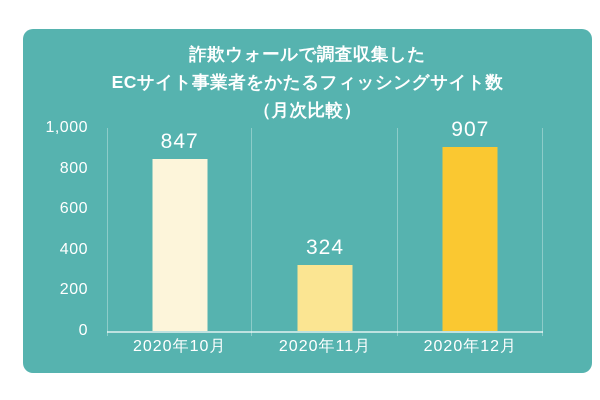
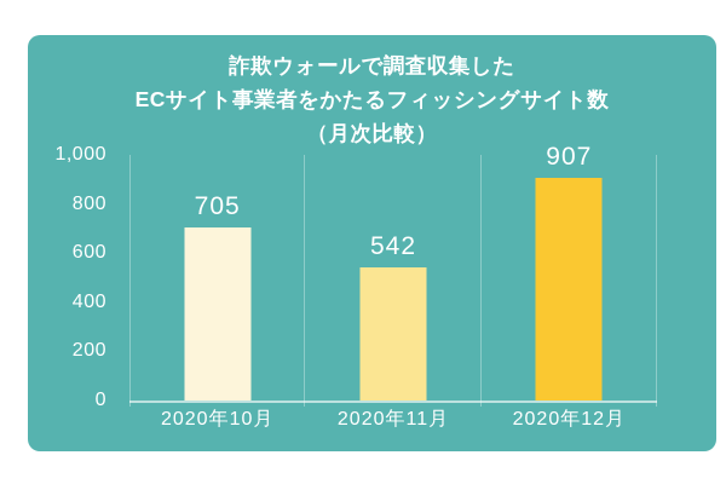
2020年10月: 847 -> 705
2020年11月: 324 -> 542
